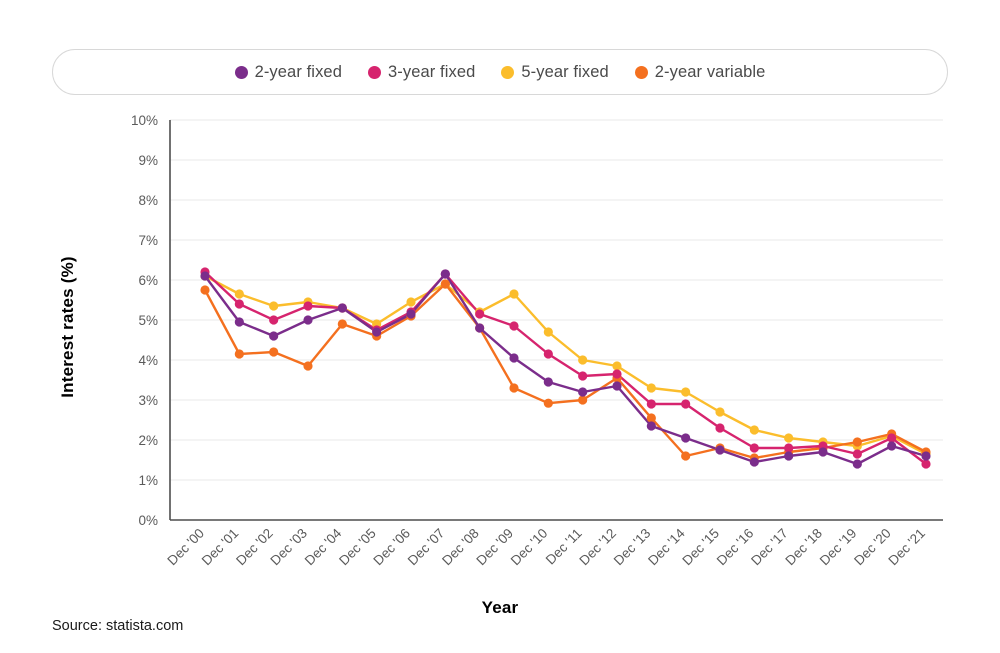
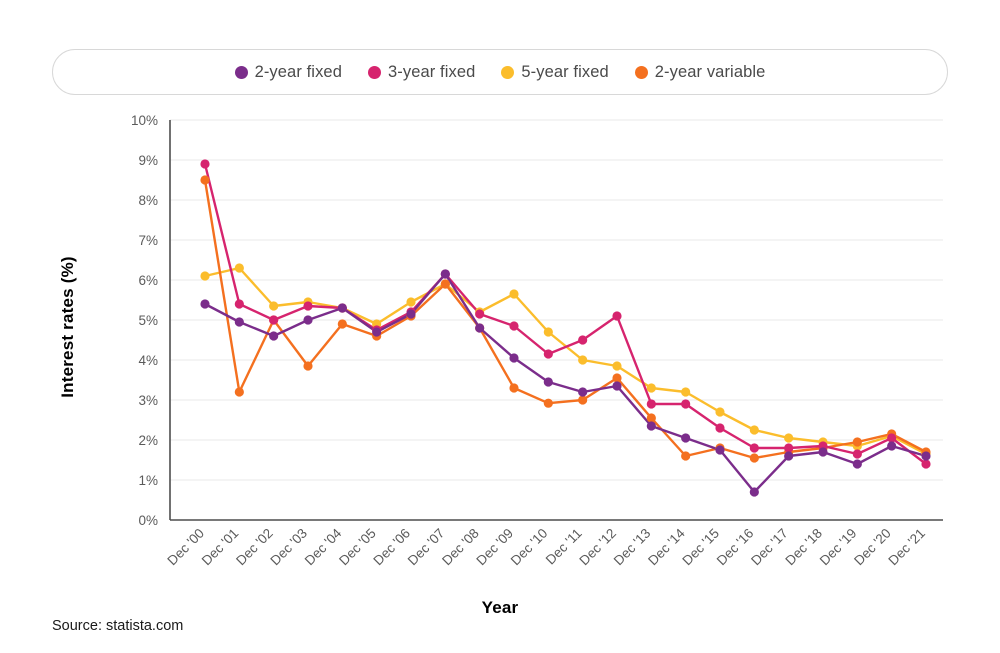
2-year fixed/Dec '00: 6.1% -> 5.4%
3-year fixed/Dec '00: 6.2% -> 8.9%
2-year variable/Dec '00: 5.8% -> 8.5%
5-year fixed/Dec '01: 5.7% -> 6.3%
2-year variable/Dec '01: 4.2% -> 3.2%
2-year variable/Dec '02: 4.2% -> 5.0%
3-year fixed/Dec '11: 3.6% -> 4.5%
3-year fixed/Dec '12: 3.6% -> 5.1%
2-year fixed/Dec '16: 1.4% -> 0.7%
